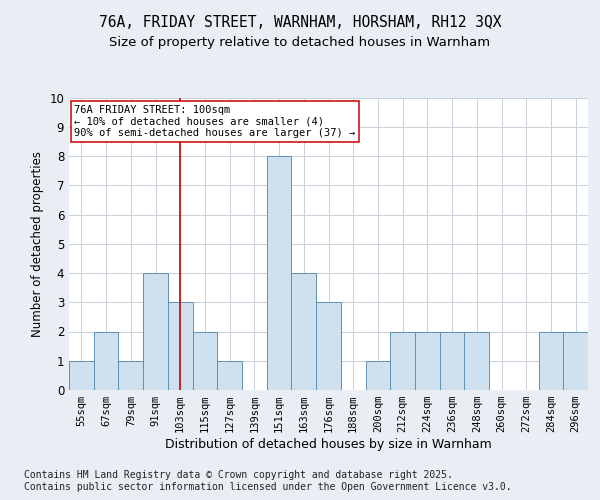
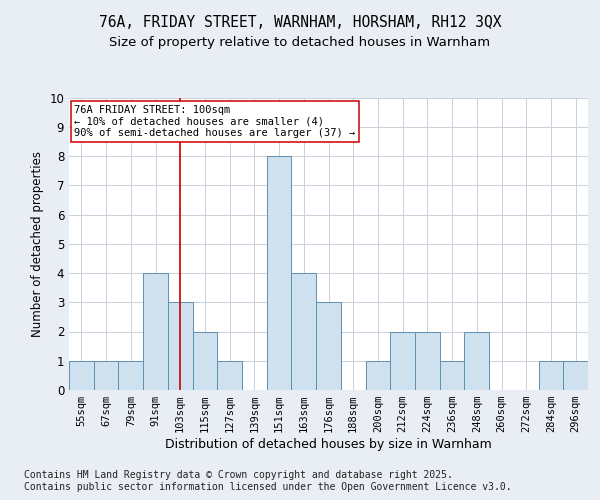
67sqm: 2 -> 1
236sqm: 2 -> 1
284sqm: 2 -> 1
296sqm: 2 -> 1
